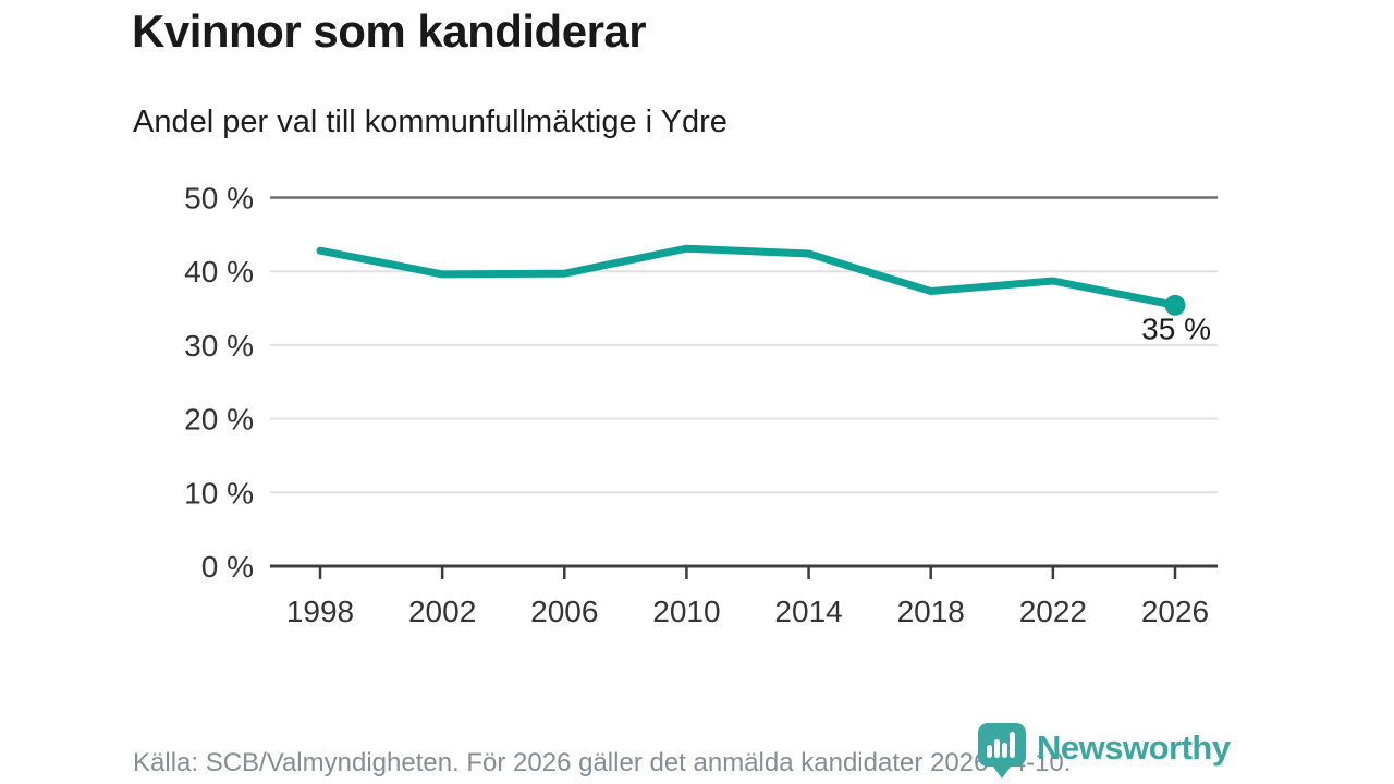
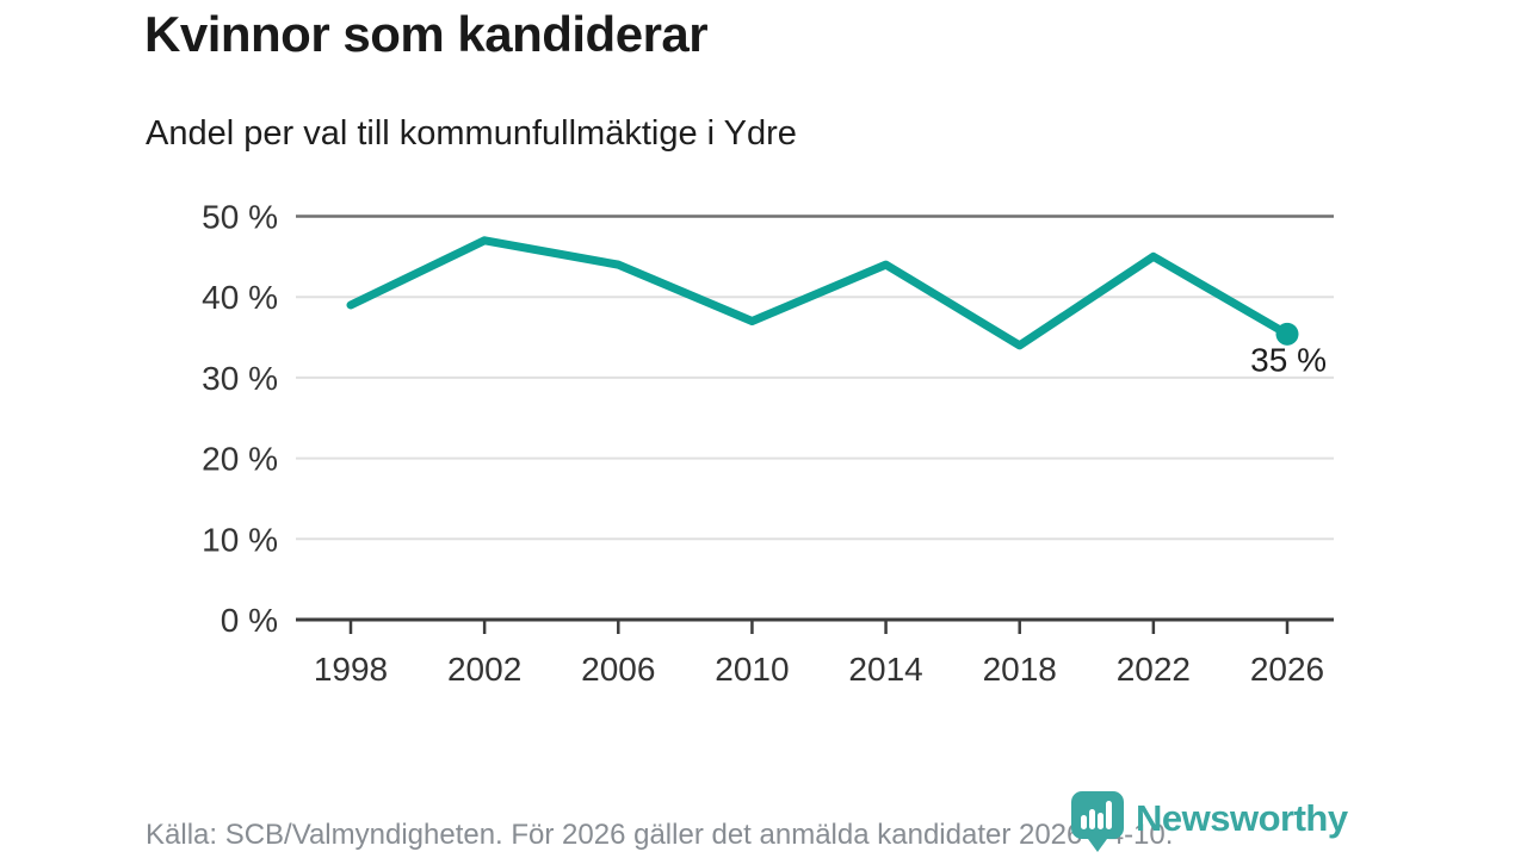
1998: 43% -> 39%
2002: 40% -> 47%
2006: 40% -> 44%
2010: 43% -> 37%
2014: 42% -> 44%
2018: 37% -> 34%
2022: 39% -> 45%
